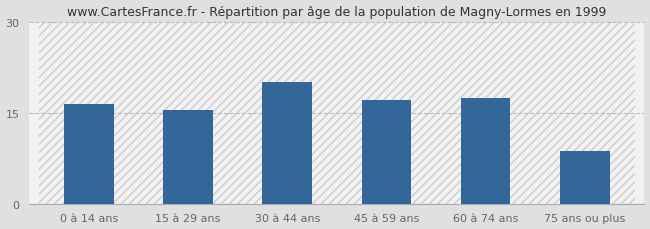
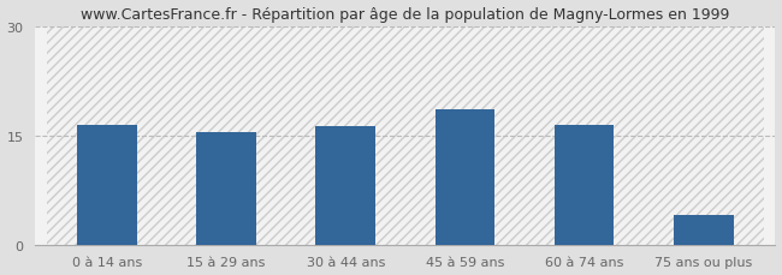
30 à 44 ans: 20.0 -> 16.2
45 à 59 ans: 17.0 -> 18.5
60 à 74 ans: 17.4 -> 16.5
75 ans ou plus: 8.6 -> 4.0
